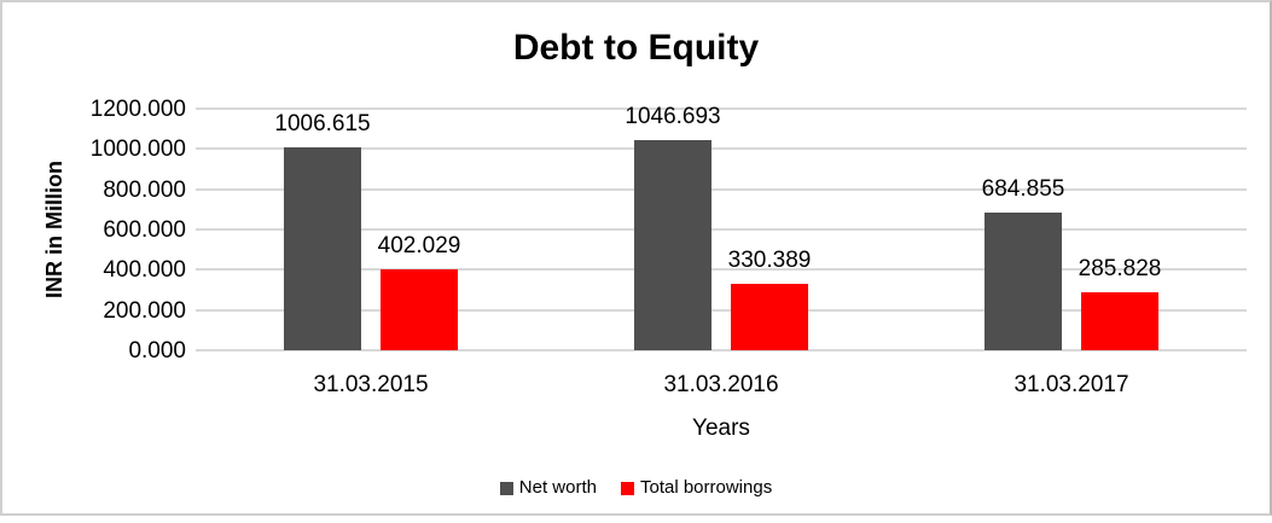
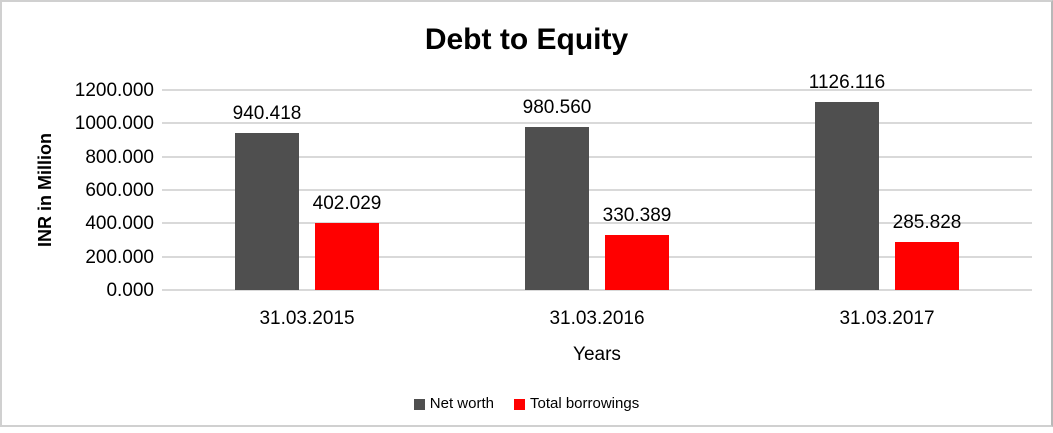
Net worth/31.03.2015: 1006.615 -> 940.418
Net worth/31.03.2016: 1046.693 -> 980.560
Net worth/31.03.2017: 684.855 -> 1126.116
